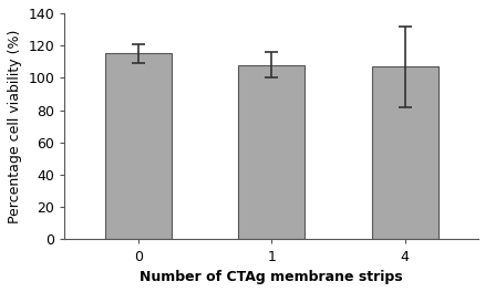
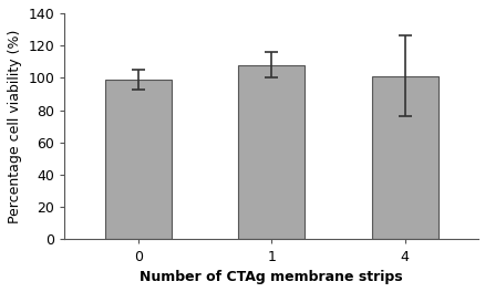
0: 115 -> 99
4: 107 -> 101
